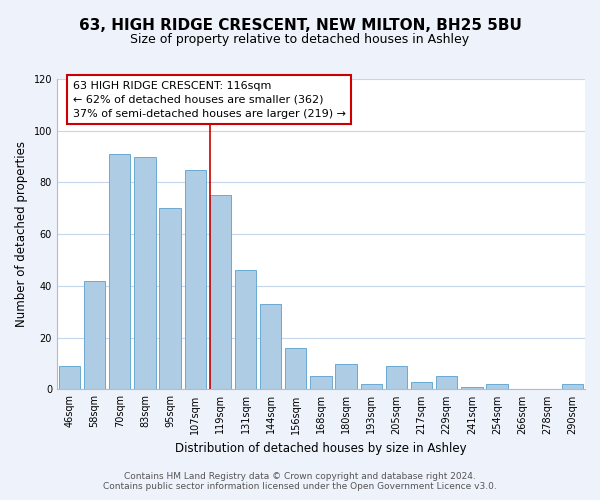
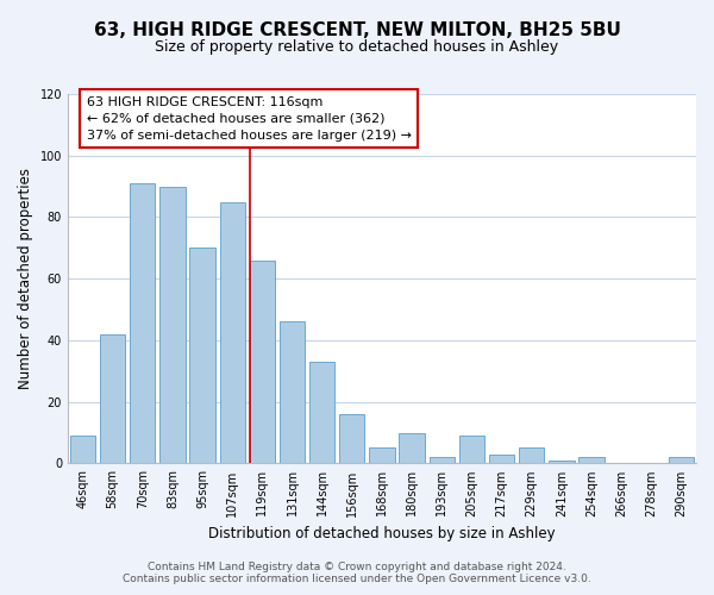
119sqm: 75 -> 66
